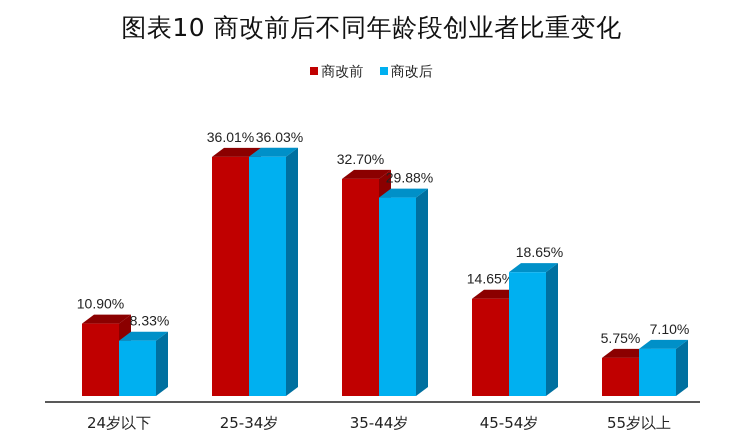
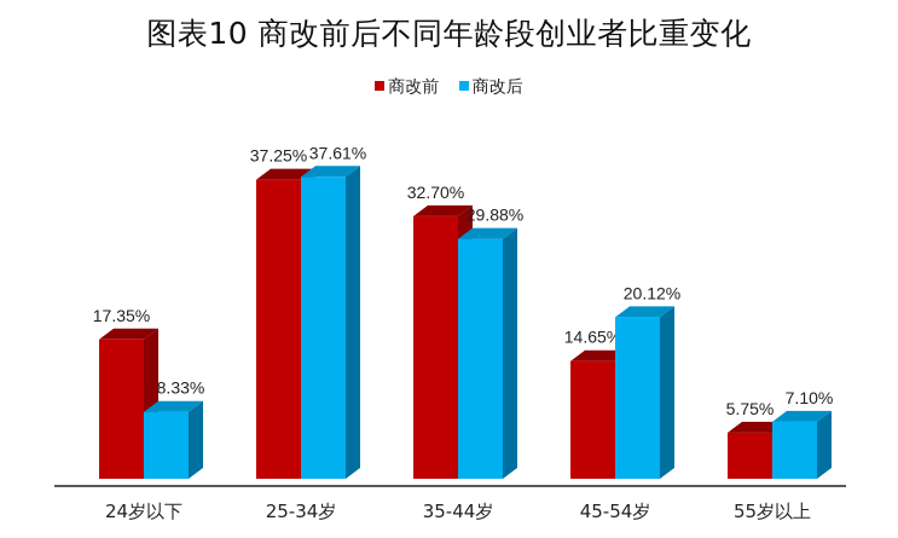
商改前/24岁以下: 10.90% -> 17.35%
商改前/25-34岁: 36.01% -> 37.25%
商改后/25-34岁: 36.03% -> 37.61%
商改后/45-54岁: 18.65% -> 20.12%
